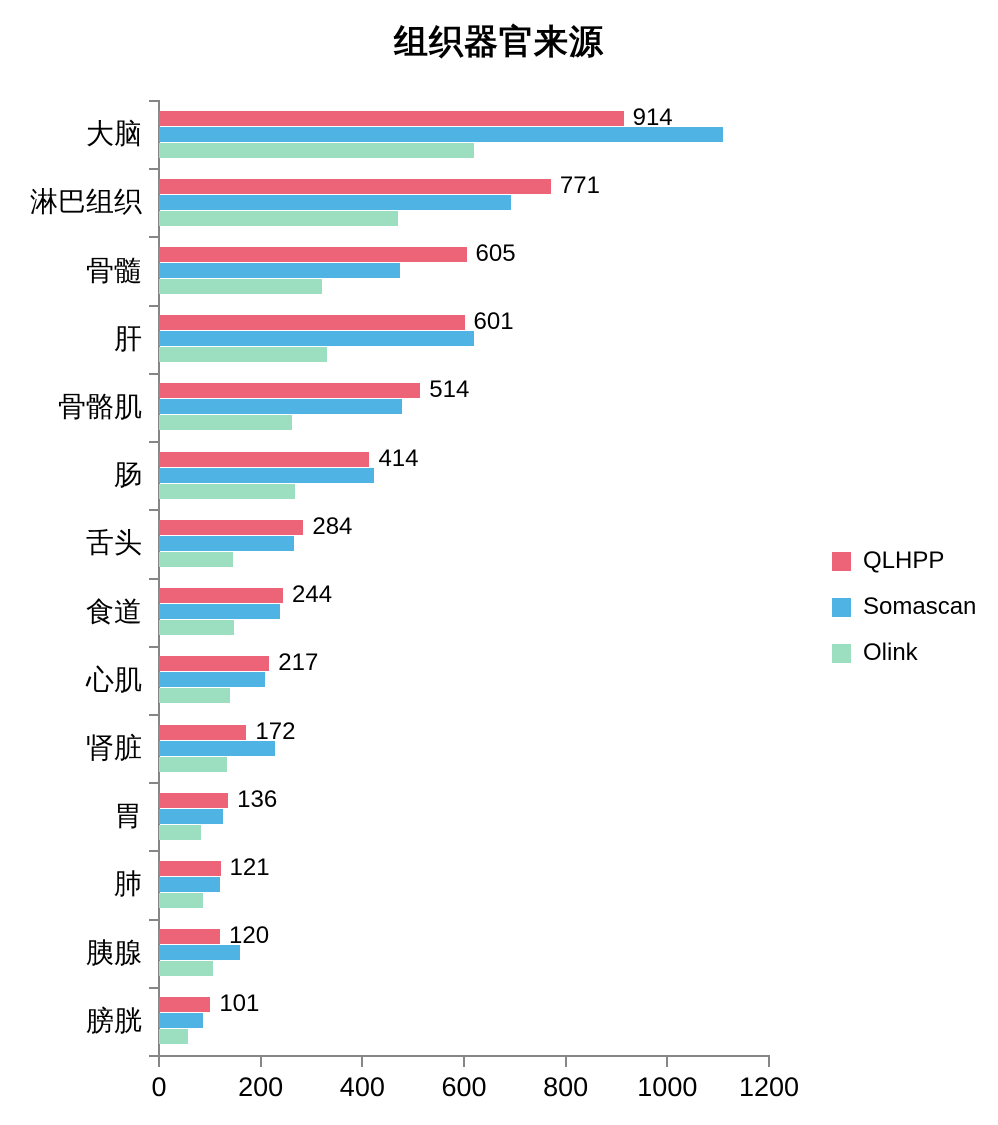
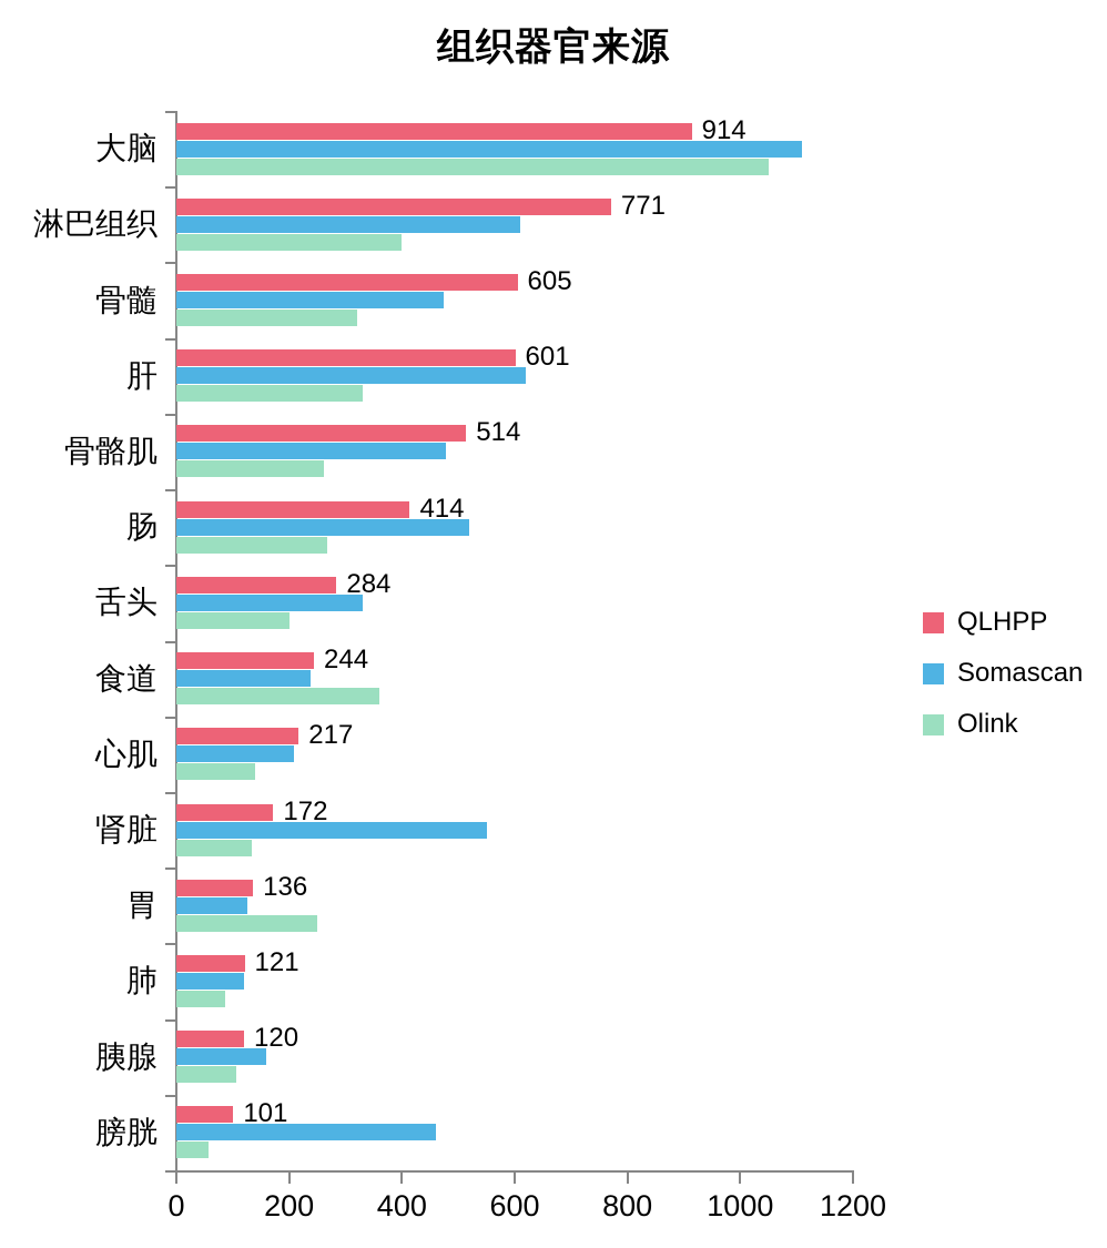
Olink/大脑: 620 -> 1050
Somascan/淋巴组织: 690 -> 610
Olink/淋巴组织: 470 -> 400
Somascan/肠: 420 -> 520
Somascan/舌头: 260 -> 330
Olink/舌头: 140 -> 200
Olink/食道: 150 -> 360
Somascan/肾脏: 230 -> 550
Olink/胃: 80 -> 250
Somascan/膀胱: 90 -> 460
